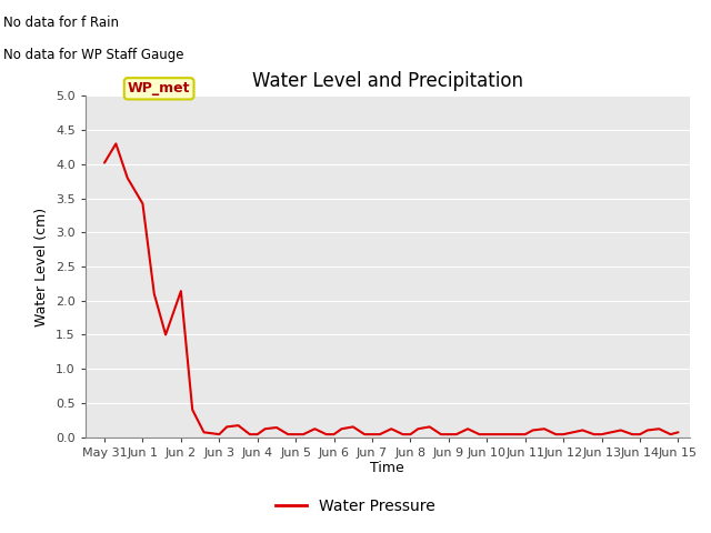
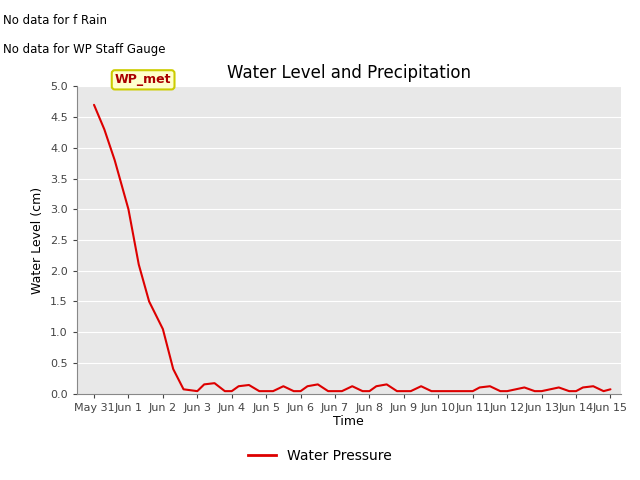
May 31: 4.02 -> 4.70
Jun 1: 3.42 -> 3.00
Jun 2: 2.14 -> 1.05
